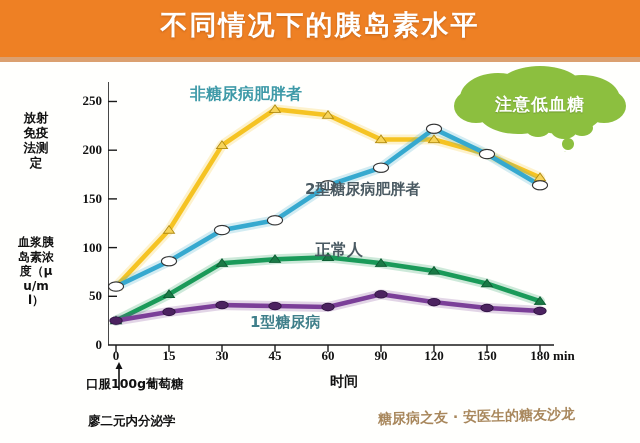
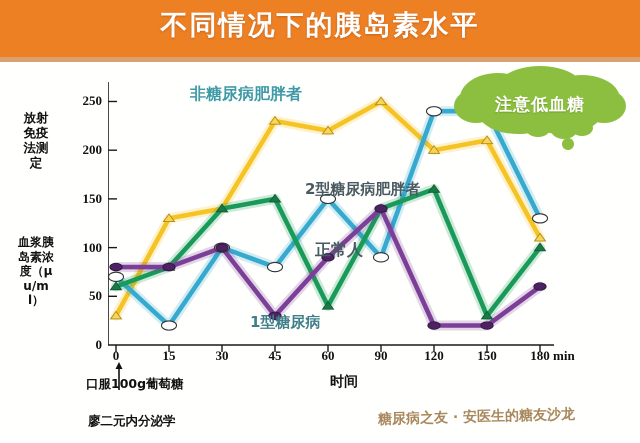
非糖尿病肥胖者/0: 60 -> 30
2型糖尿病肥胖者/0: 60 -> 70
正常人/0: 20 -> 60
1型糖尿病/0: 20 -> 80
非糖尿病肥胖者/15: 120 -> 130
2型糖尿病肥胖者/15: 90 -> 20
正常人/15: 50 -> 80
1型糖尿病/15: 30 -> 80
非糖尿病肥胖者/30: 200 -> 140
2型糖尿病肥胖者/30: 120 -> 100
正常人/30: 80 -> 140
1型糖尿病/30: 40 -> 100
非糖尿病肥胖者/45: 240 -> 230
2型糖尿病肥胖者/45: 130 -> 80
正常人/45: 90 -> 150
1型糖尿病/45: 40 -> 30
非糖尿病肥胖者/60: 240 -> 220
2型糖尿病肥胖者/60: 160 -> 150
正常人/60: 90 -> 40
1型糖尿病/60: 40 -> 90
非糖尿病肥胖者/90: 210 -> 250
2型糖尿病肥胖者/90: 180 -> 90
正常人/90: 80 -> 140
1型糖尿病/90: 50 -> 140
非糖尿病肥胖者/120: 210 -> 200
2型糖尿病肥胖者/120: 220 -> 240
正常人/120: 80 -> 160
1型糖尿病/120: 40 -> 20
非糖尿病肥胖者/150: 200 -> 210
2型糖尿病肥胖者/150: 200 -> 240
正常人/150: 60 -> 30
1型糖尿病/150: 40 -> 20
非糖尿病肥胖者/180: 170 -> 110
2型糖尿病肥胖者/180: 160 -> 130
正常人/180: 40 -> 100
1型糖尿病/180: 40 -> 60
